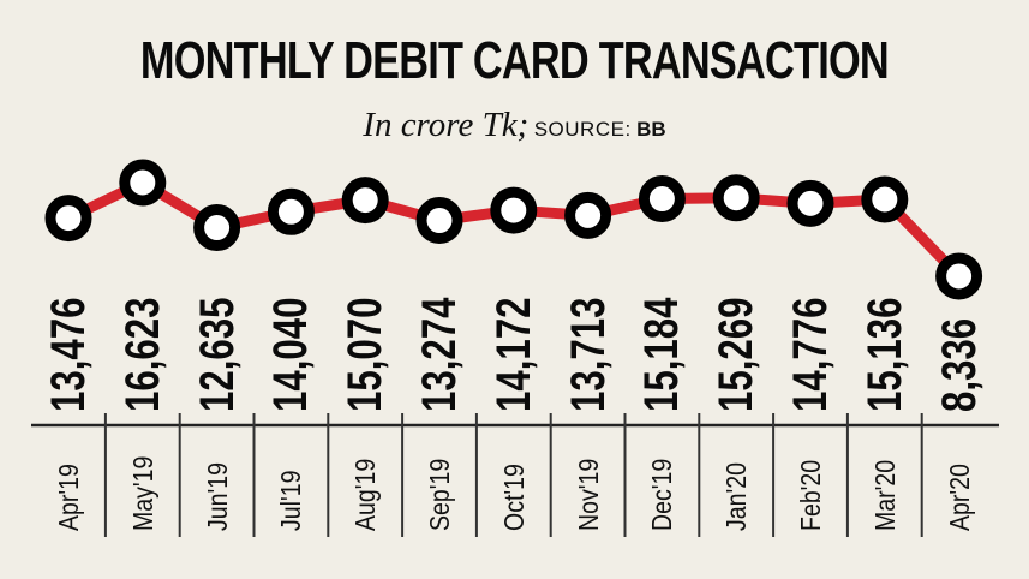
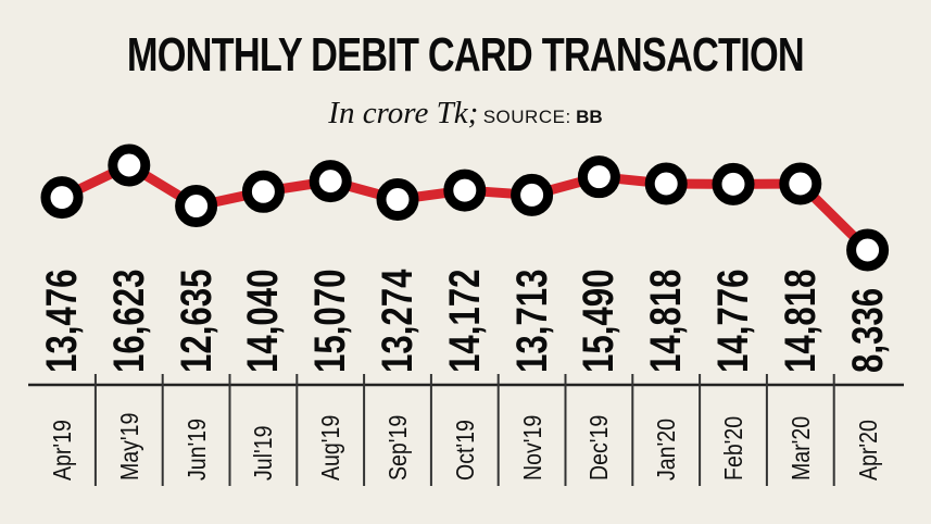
Dec'19: 15,184 -> 15,490
Jan'20: 15,269 -> 14,818
Mar'20: 15,136 -> 14,818
